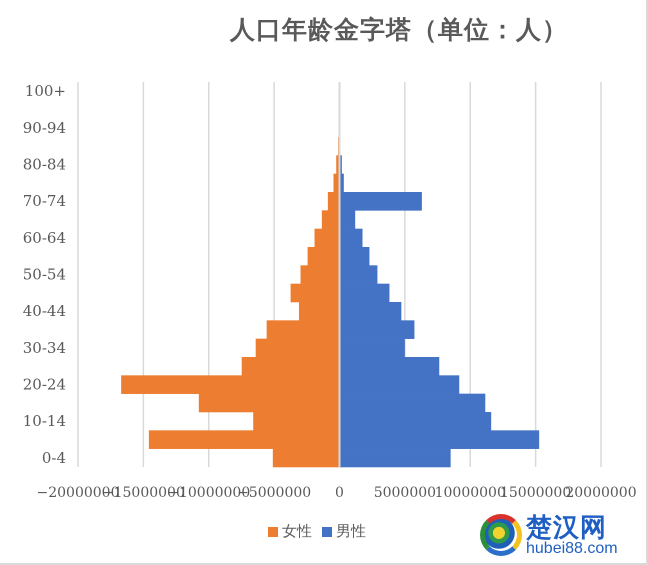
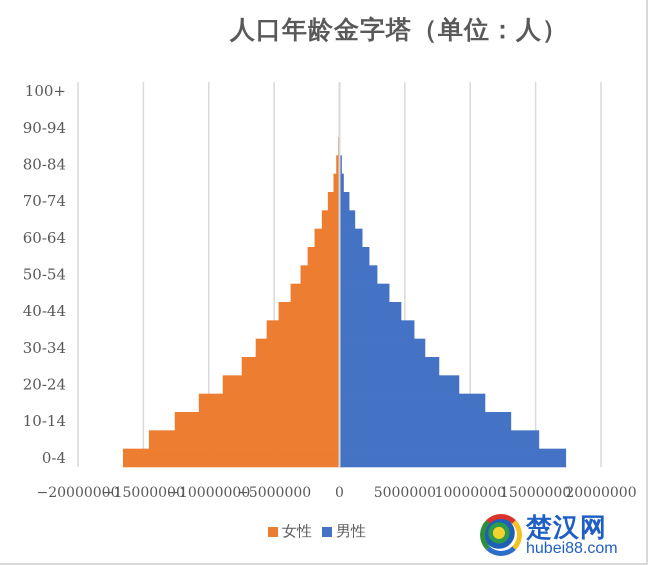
女性/0-4: -5100000 -> -16600000
男性/0-4: 8500000 -> 17300000
女性/10-14: -6600000 -> -12600000
男性/10-14: 11600000 -> 13100000
女性/20-24: -16700000 -> -8900000
男性/30-34: 5000000 -> 6600000
女性/40-44: -3100000 -> -4700000
男性/70-74: 6300000 -> 800000
